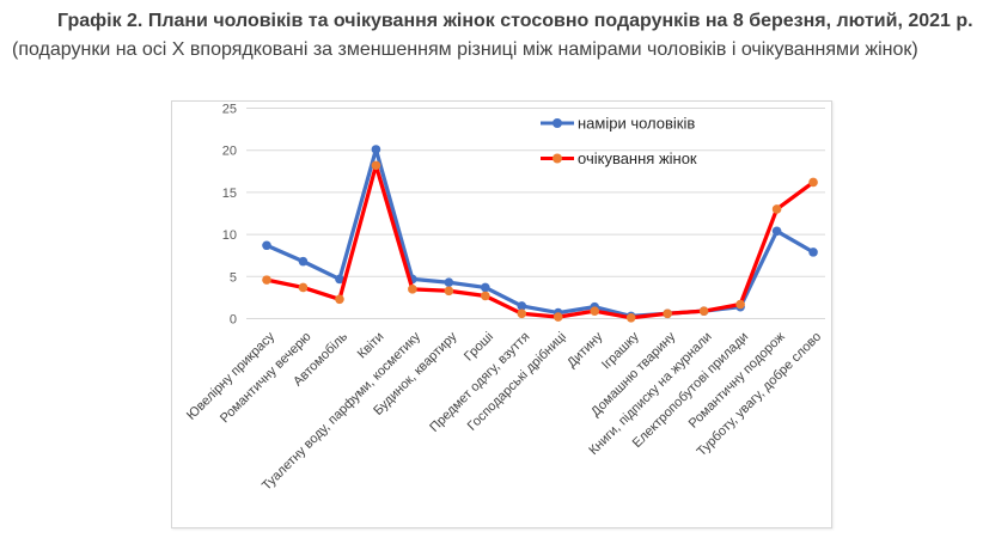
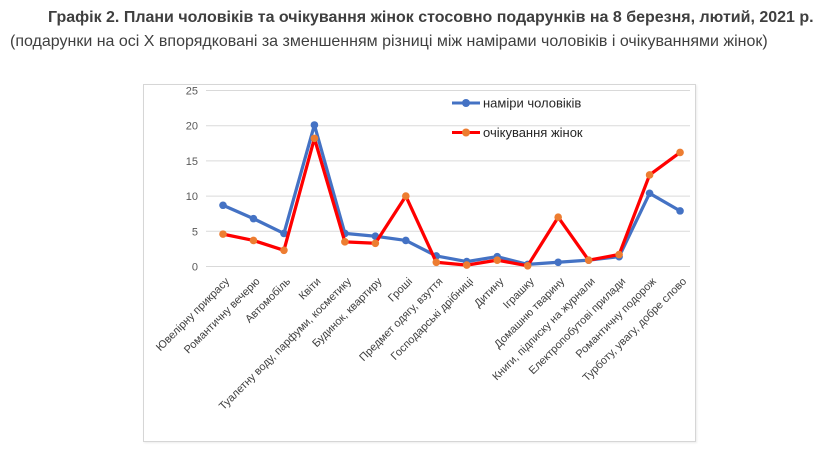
очікування жінок/Гроші: 3 -> 10
очікування жінок/Домашню тварину: 1 -> 7
